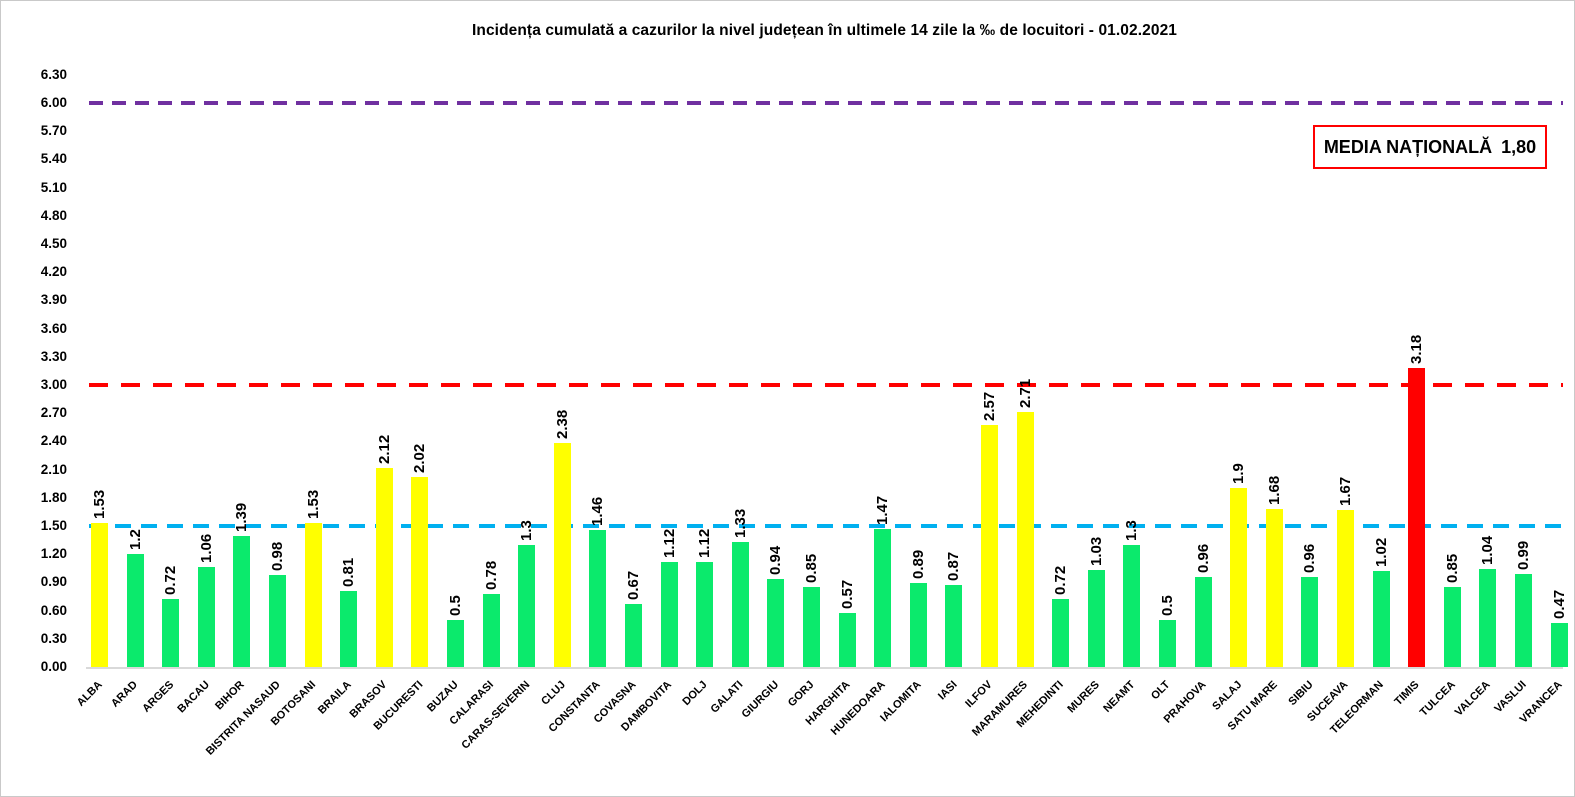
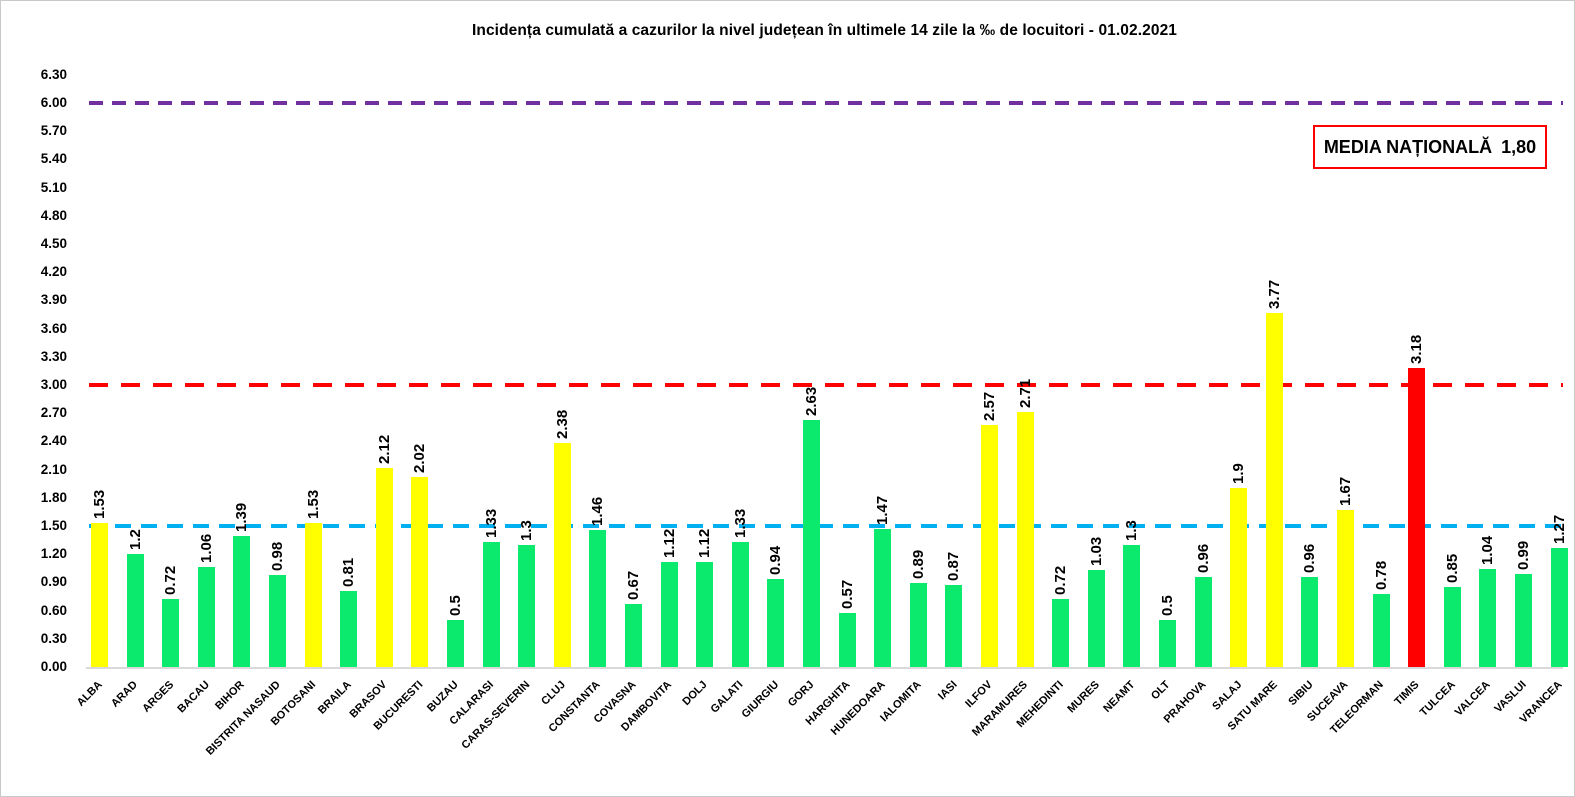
CALARASI: 0.78 -> 1.33
GORJ: 0.85 -> 2.63
SATU MARE: 1.68 -> 3.77
TELEORMAN: 1.02 -> 0.78
VRANCEA: 0.47 -> 1.27
